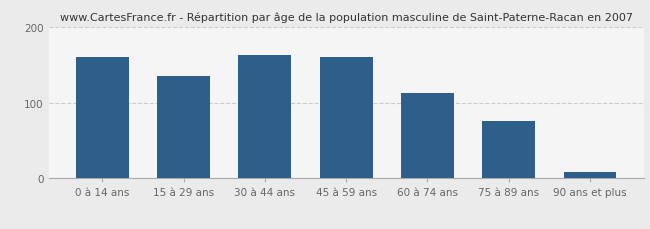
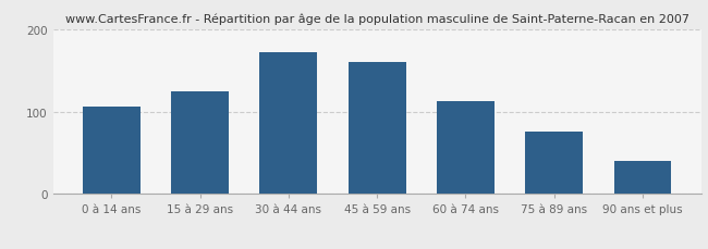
0 à 14 ans: 160 -> 106
15 à 29 ans: 135 -> 124
30 à 44 ans: 163 -> 172
90 ans et plus: 8 -> 40
